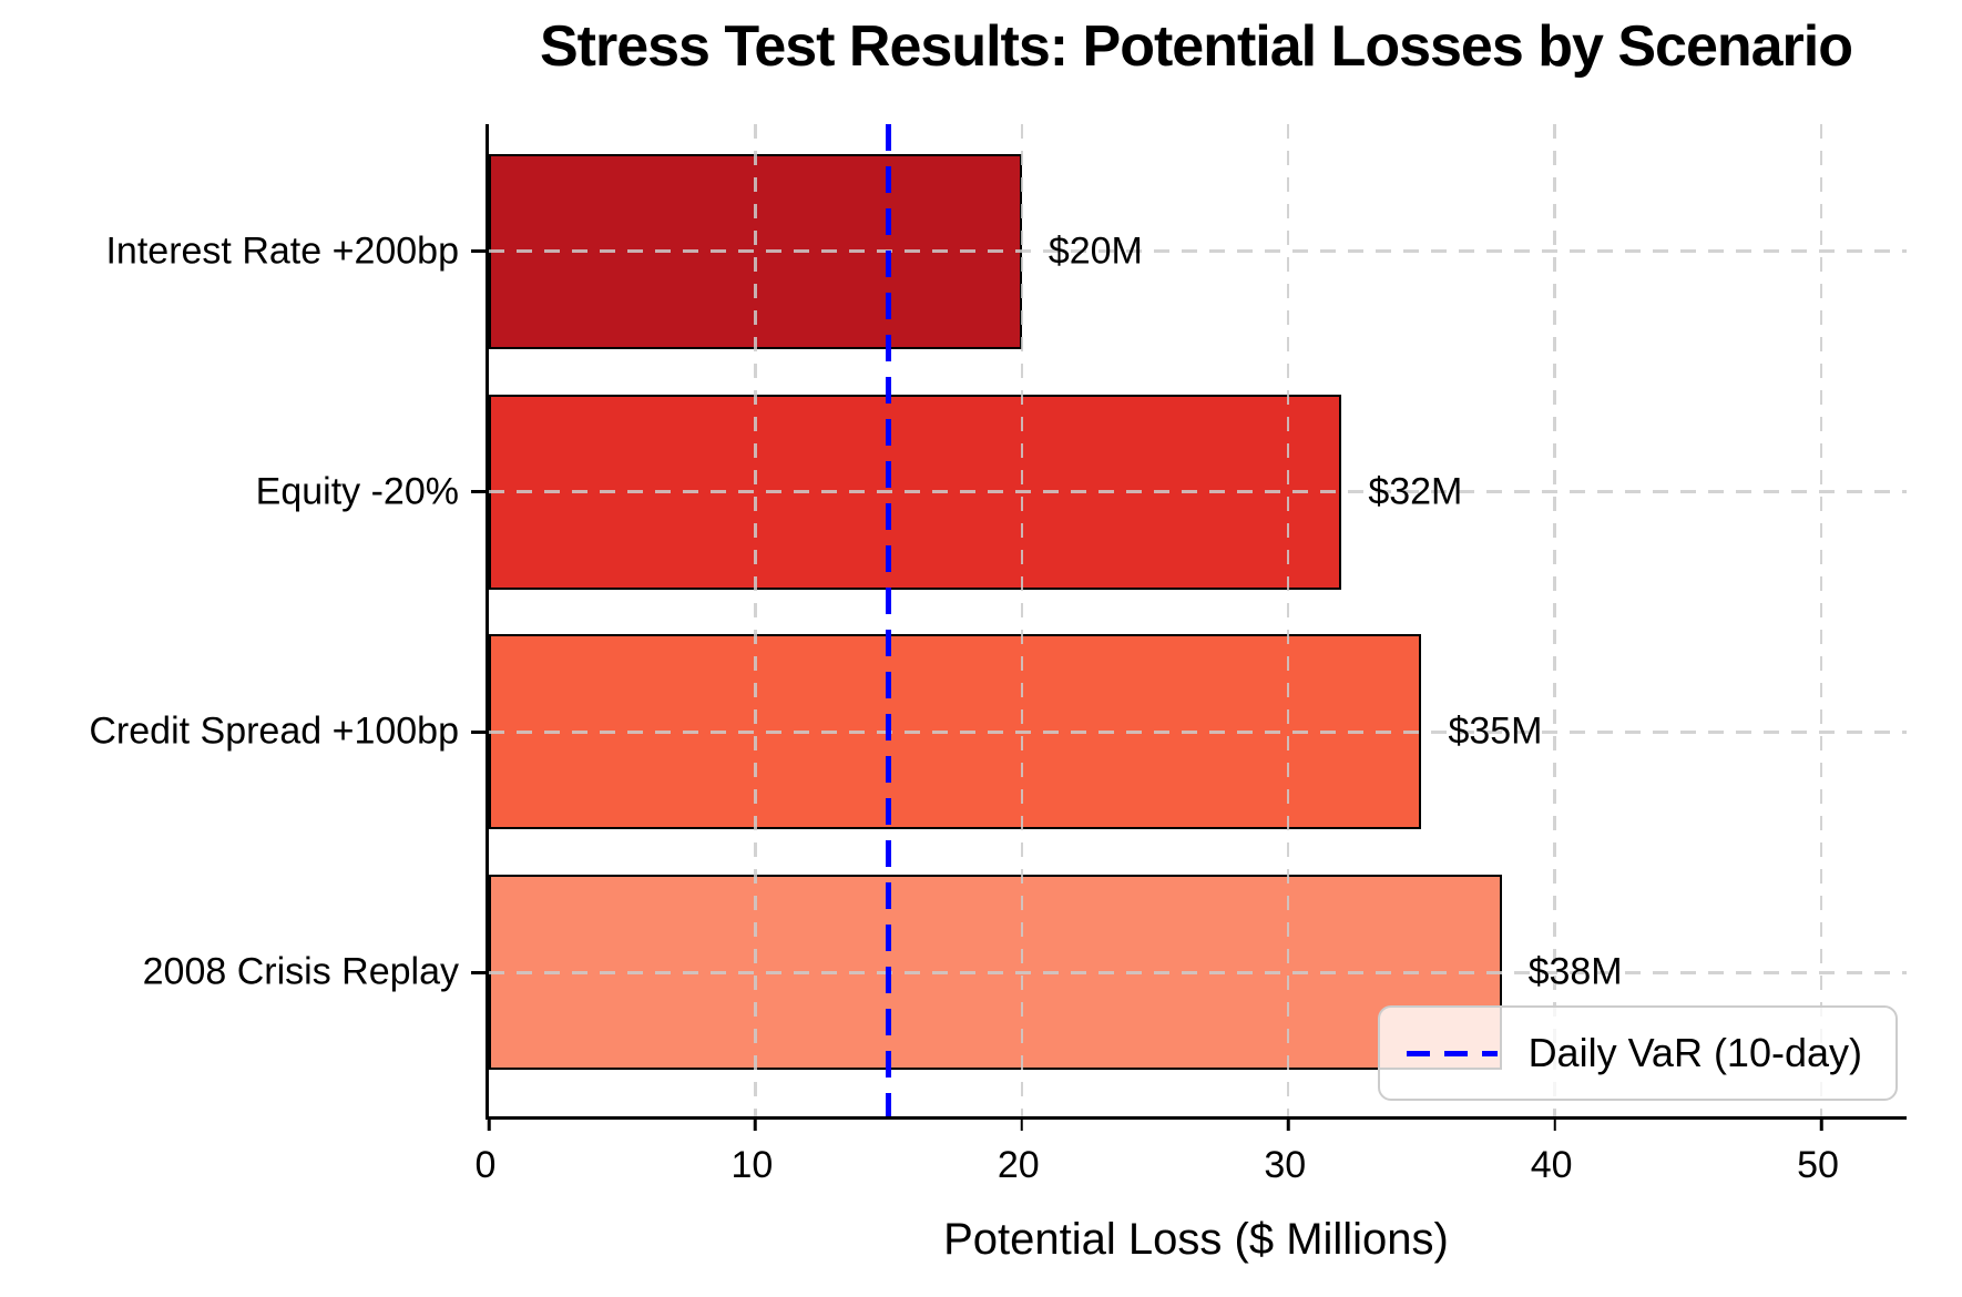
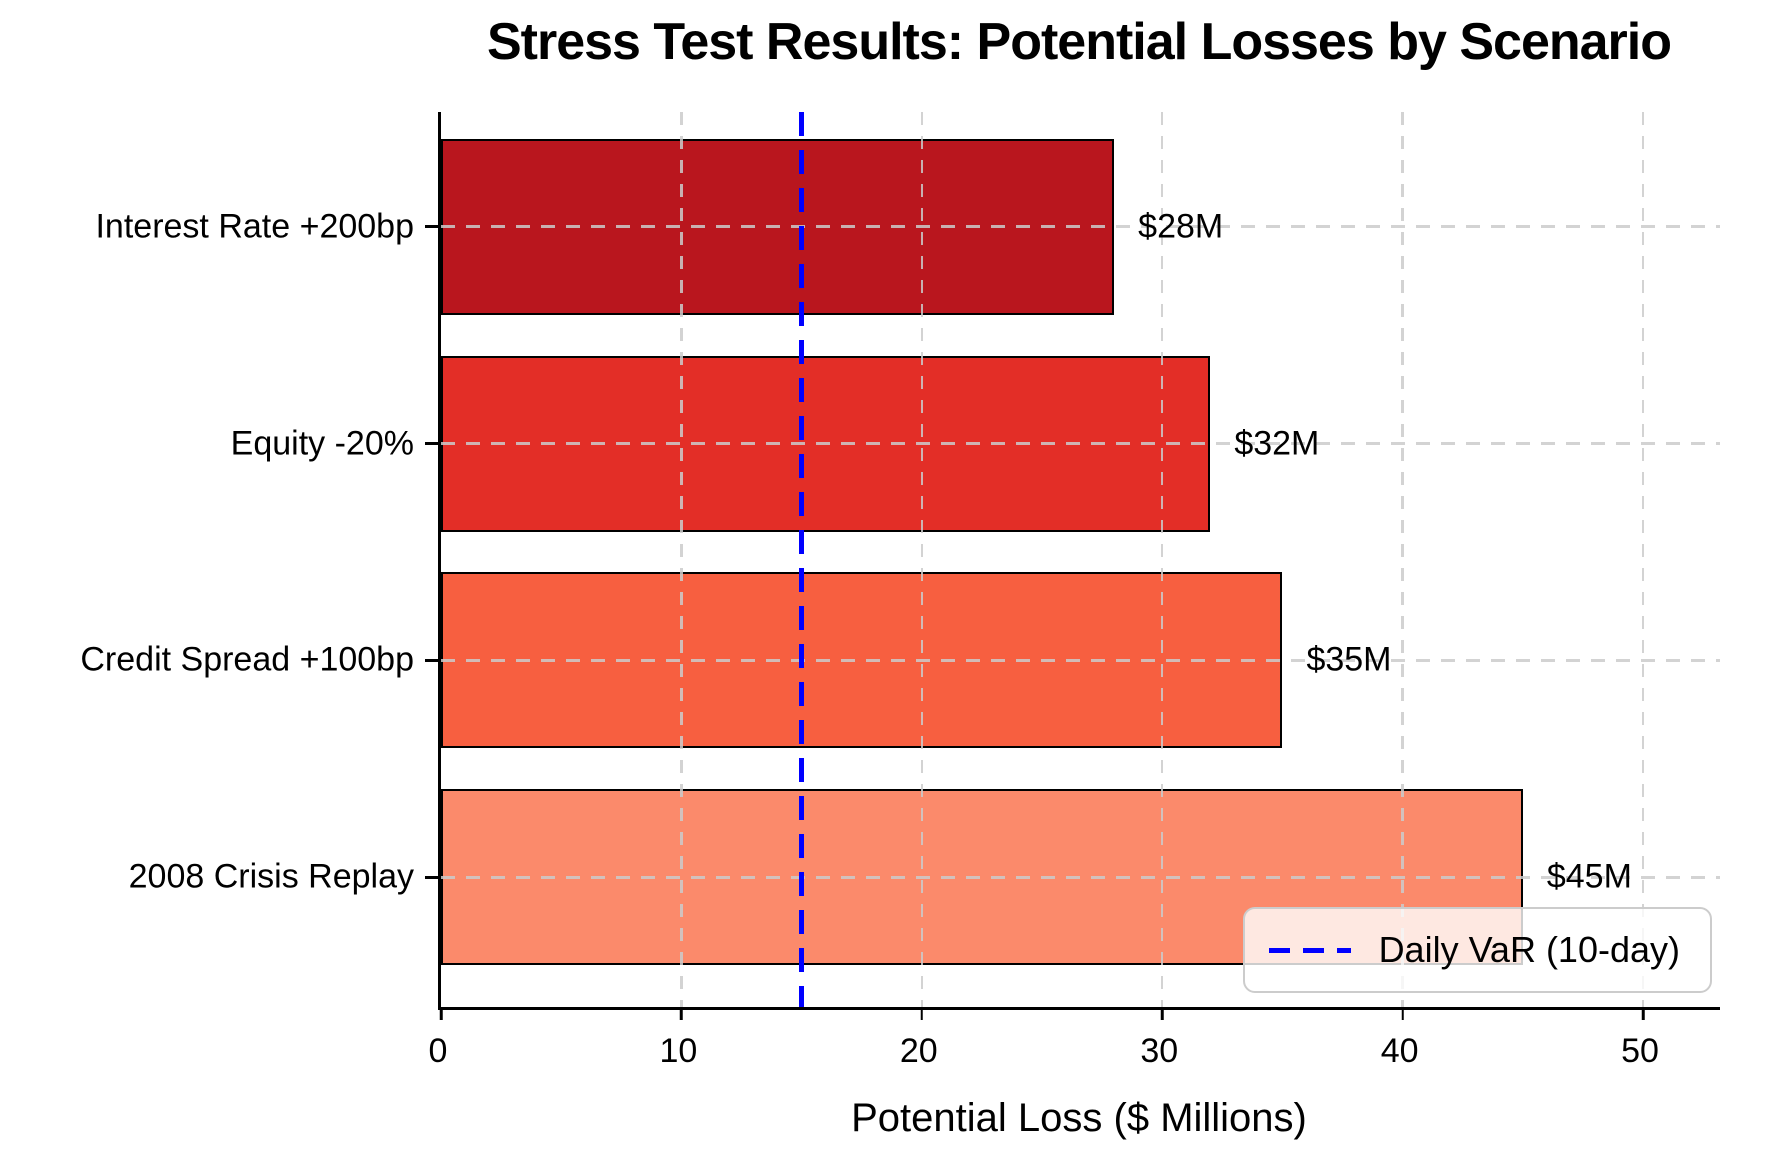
Interest Rate +200bp: $20M -> $28M
2008 Crisis Replay: $38M -> $45M
